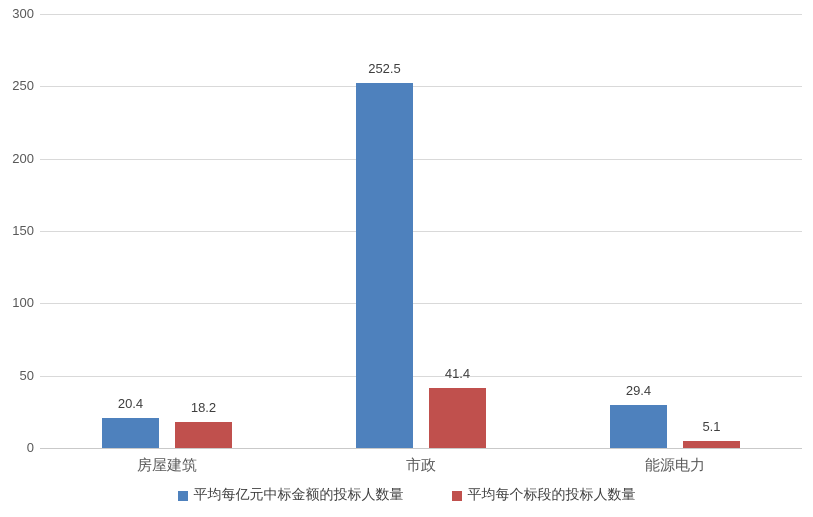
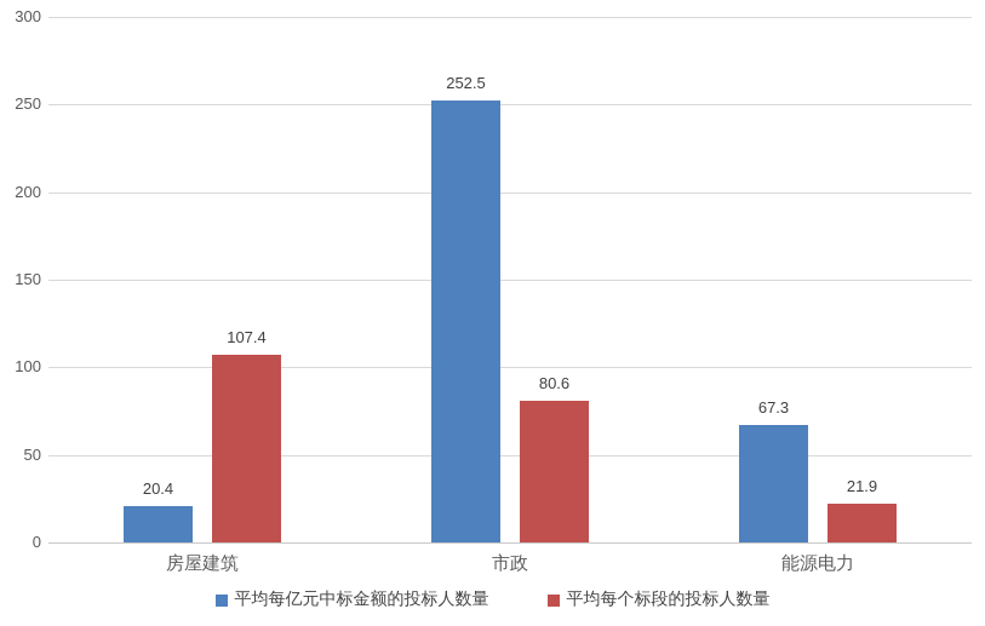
平均每个标段的投标人数量/房屋建筑: 18.2 -> 107.4
平均每个标段的投标人数量/市政: 41.4 -> 80.6
平均每亿元中标金额的投标人数量/能源电力: 29.4 -> 67.3
平均每个标段的投标人数量/能源电力: 5.1 -> 21.9
